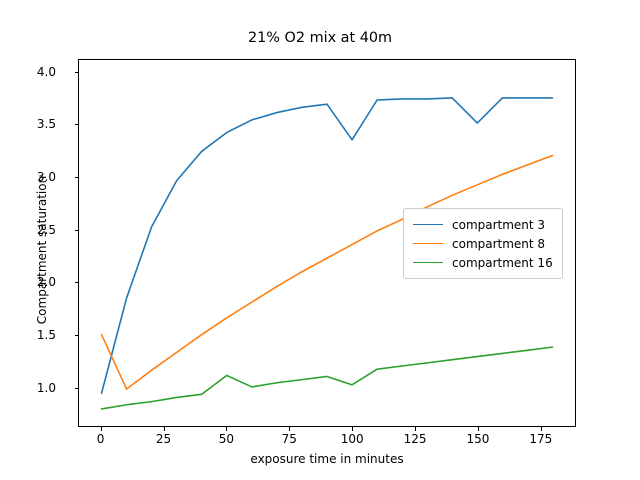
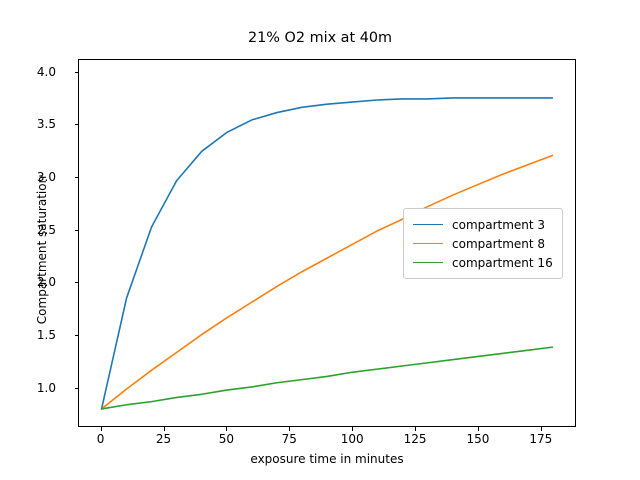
compartment 3/0: 0.94 -> 0.79
compartment 8/0: 1.50 -> 0.79
compartment 16/50: 1.11 -> 0.97
compartment 3/100: 3.36 -> 3.72
compartment 16/100: 1.02 -> 1.14
compartment 3/150: 3.52 -> 3.76
